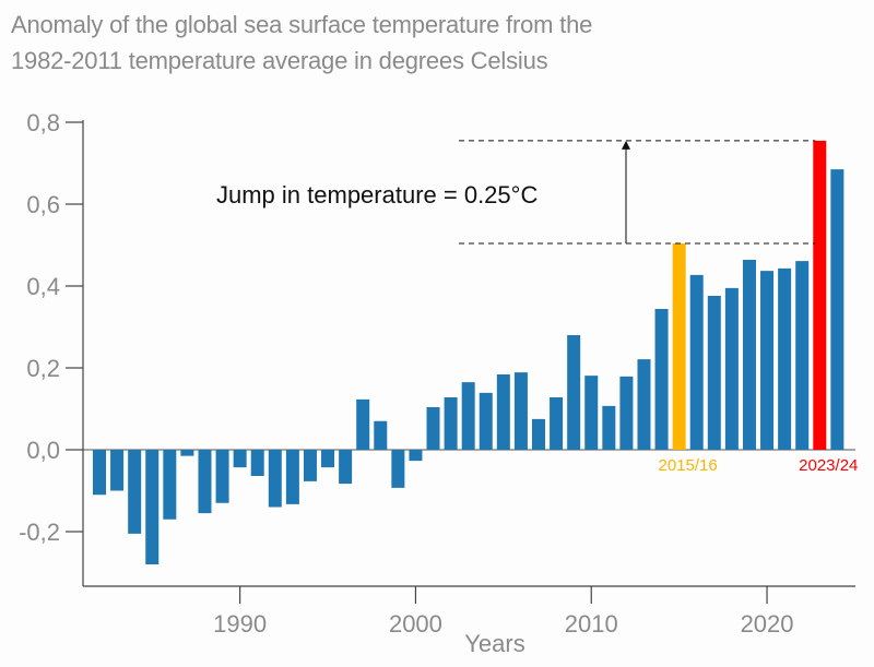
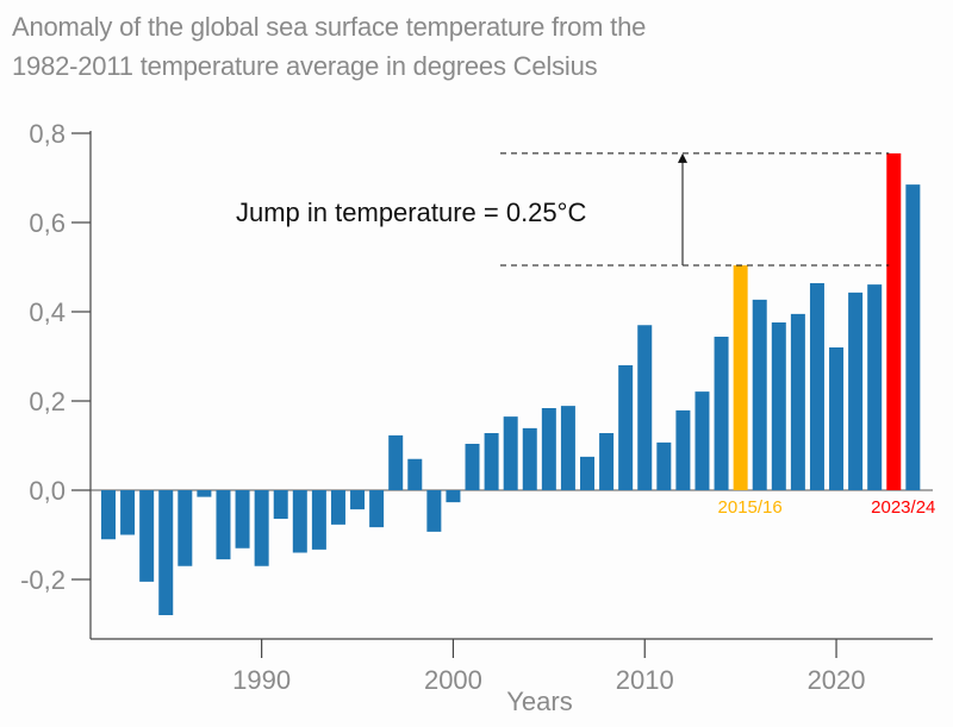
1990: -0,04 -> -0,17
2010: 0,18 -> 0,37
2020: 0,44 -> 0,32
